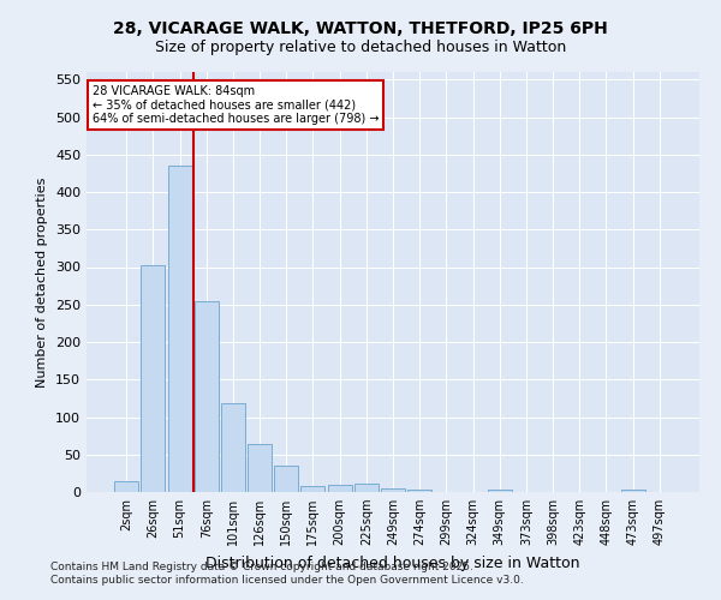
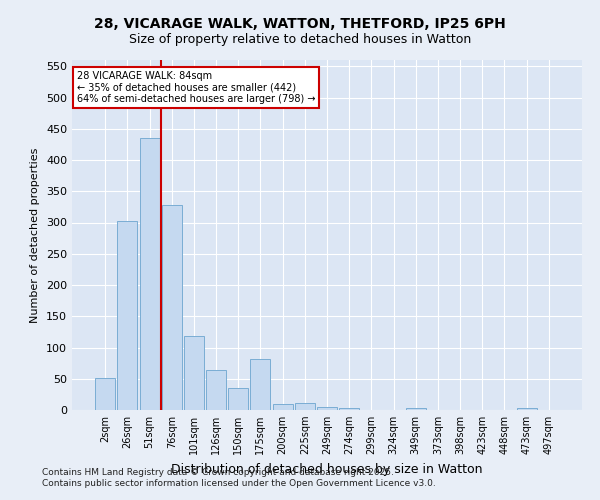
2sqm: 15 -> 52
76sqm: 255 -> 328
175sqm: 8 -> 82
